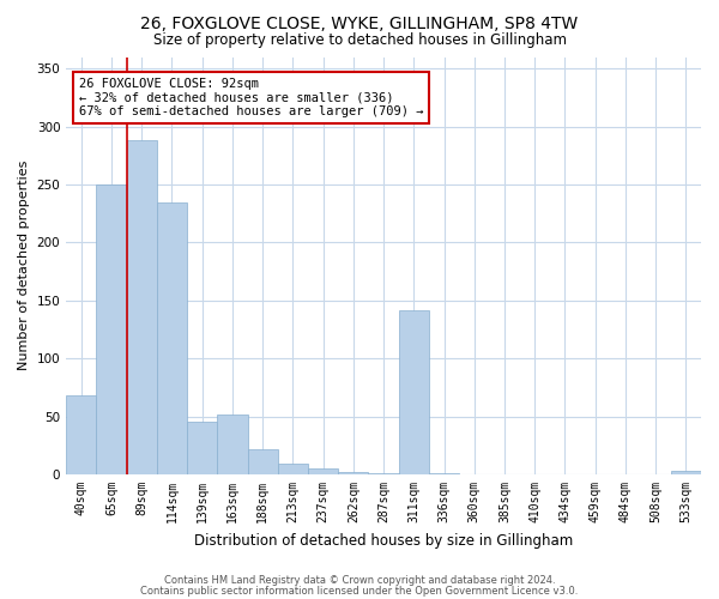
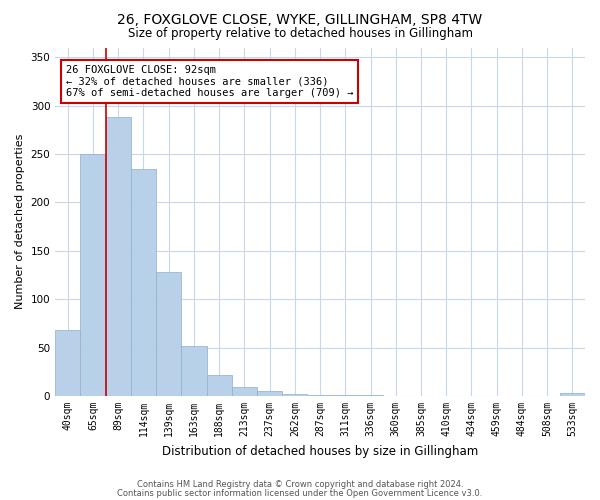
139sqm: 46 -> 128
311sqm: 142 -> 1
